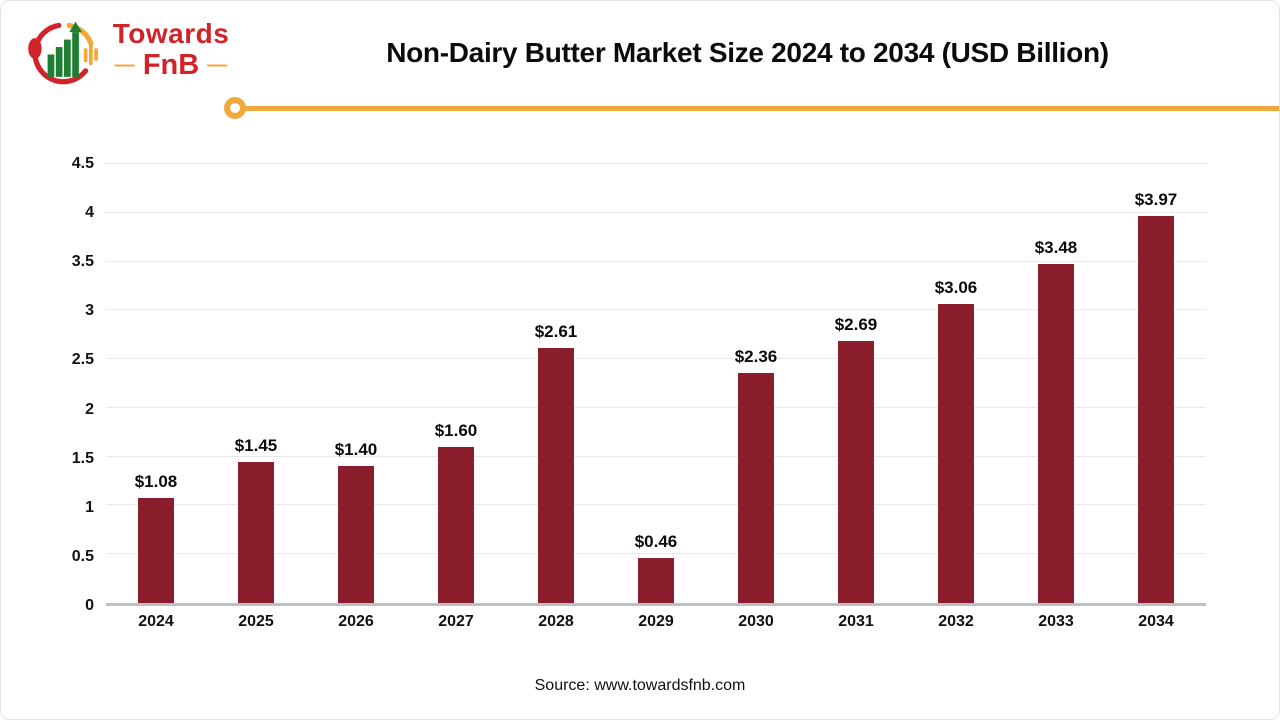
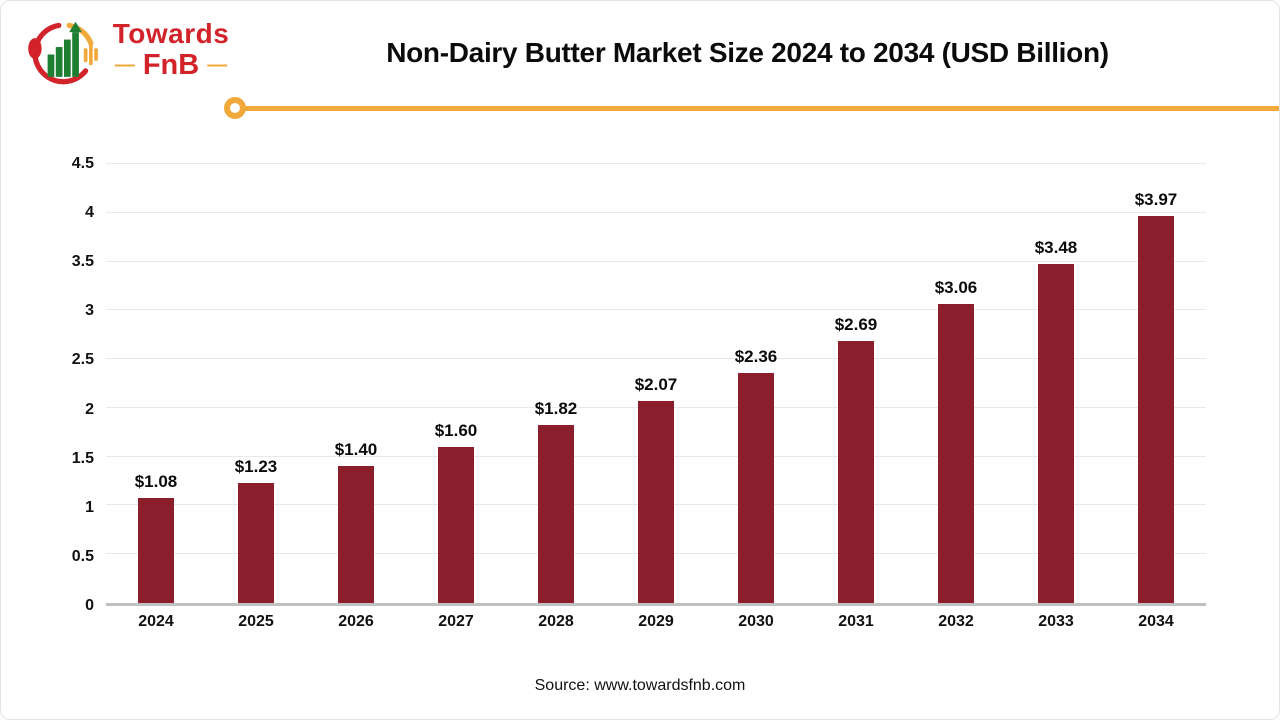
2025: $1.45 -> $1.23
2028: $2.61 -> $1.82
2029: $0.46 -> $2.07
